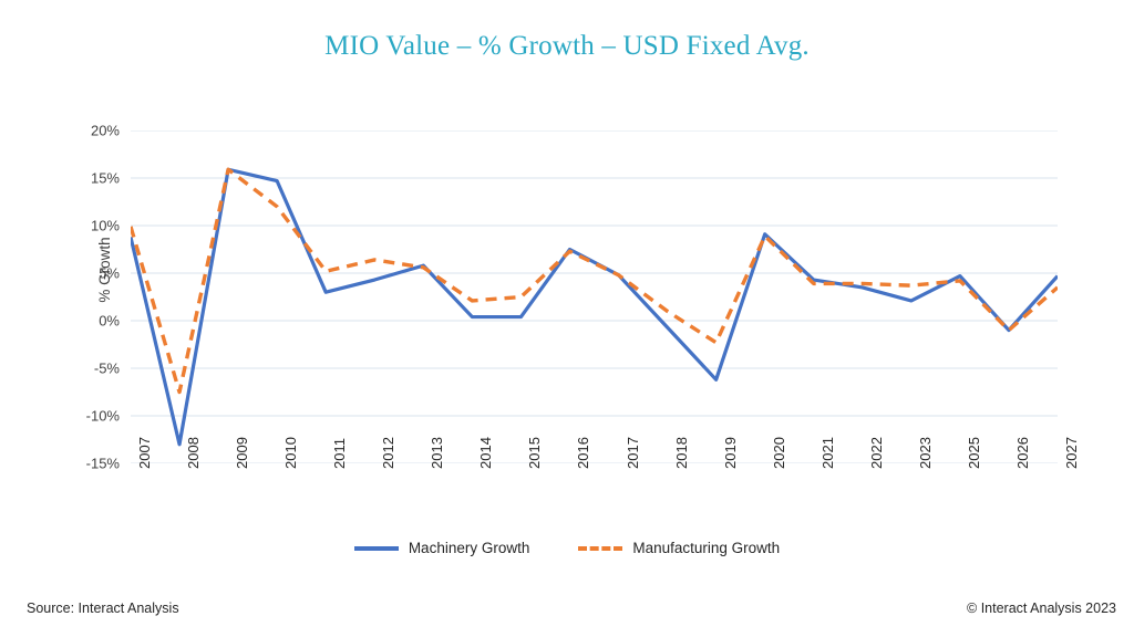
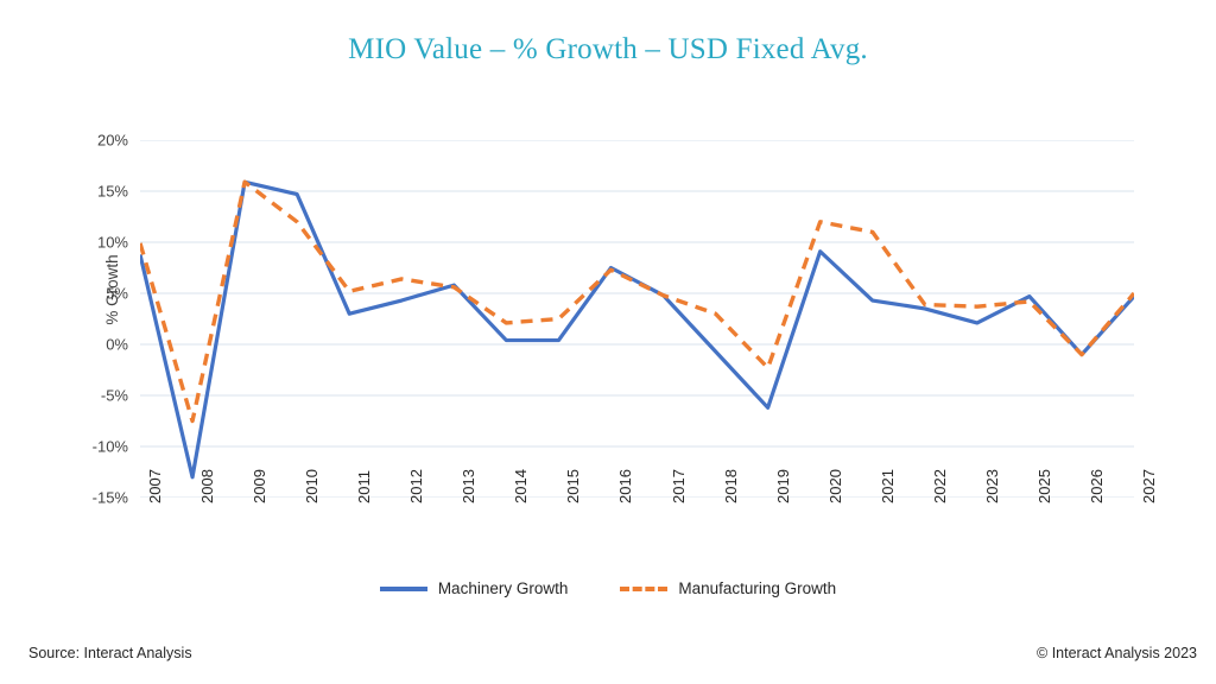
Manufacturing Growth/2018: 1% -> 3%
Manufacturing Growth/2020: 9% -> 12%
Manufacturing Growth/2021: 4% -> 11%
Manufacturing Growth/2027: 4% -> 5%
